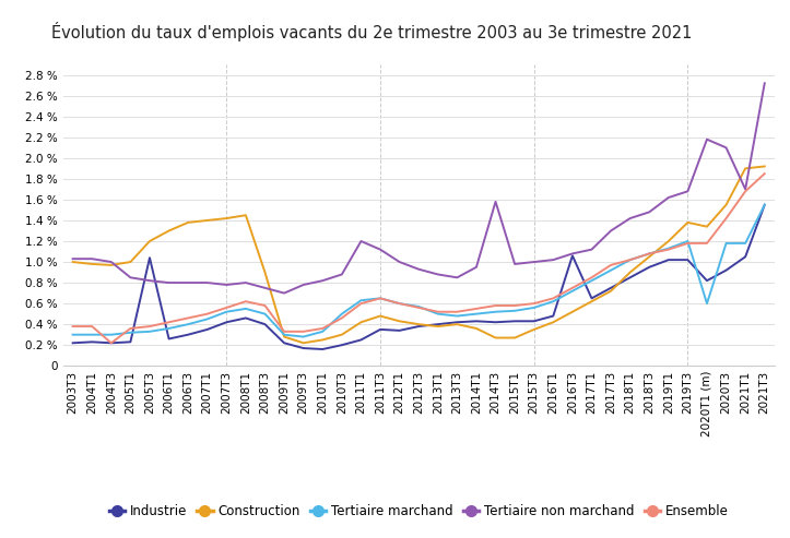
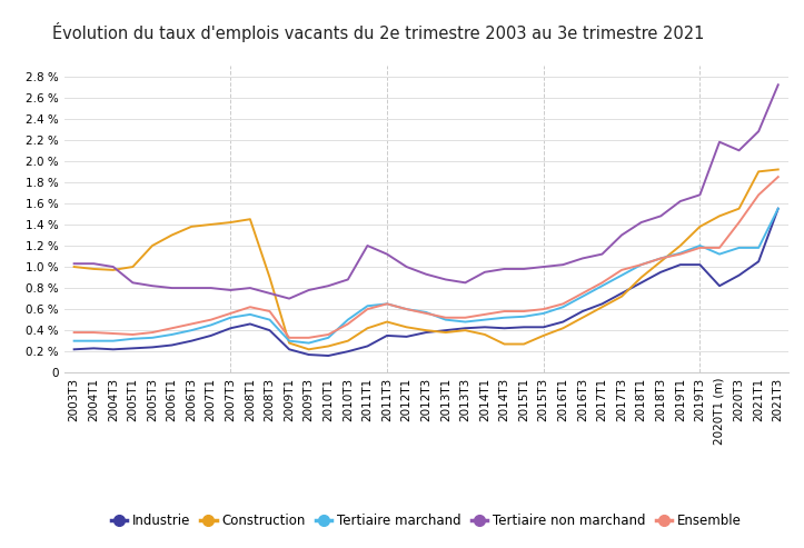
Ensemble/2004T3: 0.22 % -> 0.37 %
Industrie/2005T3: 1.04 % -> 0.24 %
Tertiaire non marchand/2014T3: 1.58 % -> 0.98 %
Industrie/2016T3: 1.06 % -> 0.58 %
Construction/2020T1 (m): 1.34 % -> 1.48 %
Tertiaire marchand/2020T1 (m): 0.60 % -> 1.12 %
Tertiaire non marchand/2021T1: 1.70 % -> 2.28 %
